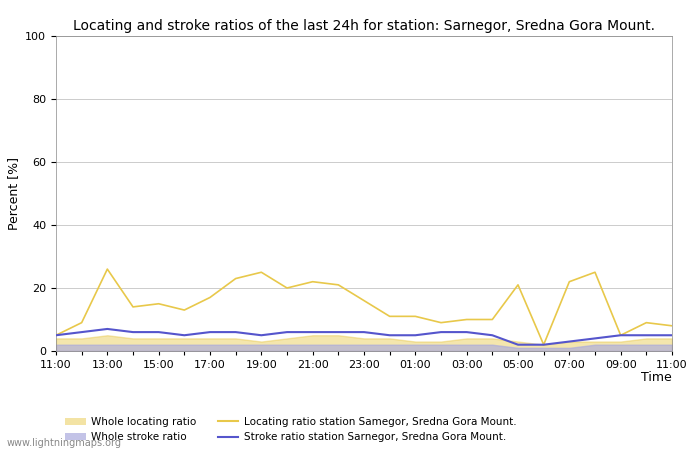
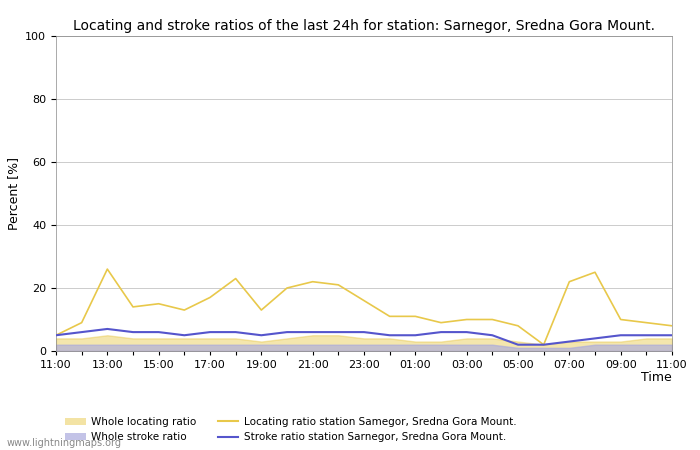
Locating ratio station Samegor, Sredna Gora Mount./19:00: 25 -> 13
Locating ratio station Samegor, Sredna Gora Mount./05:00: 21 -> 8
Locating ratio station Samegor, Sredna Gora Mount./09:00: 5 -> 10
